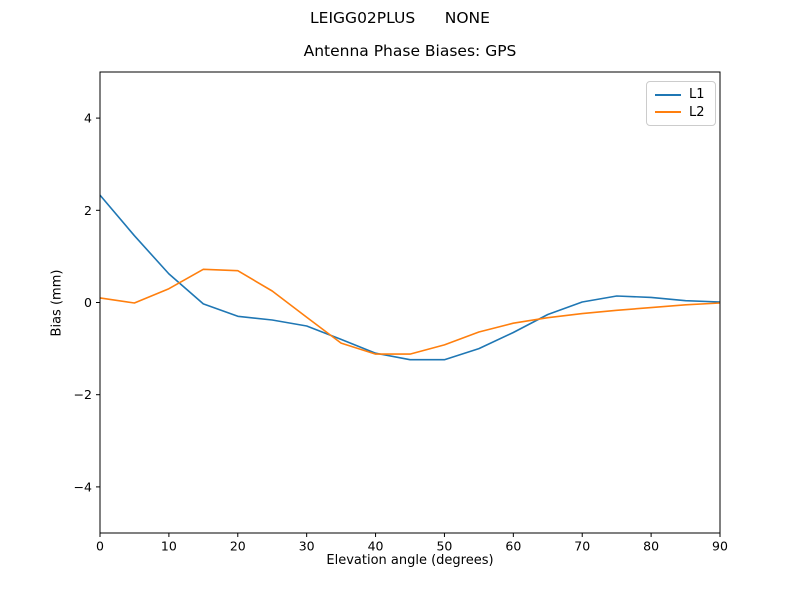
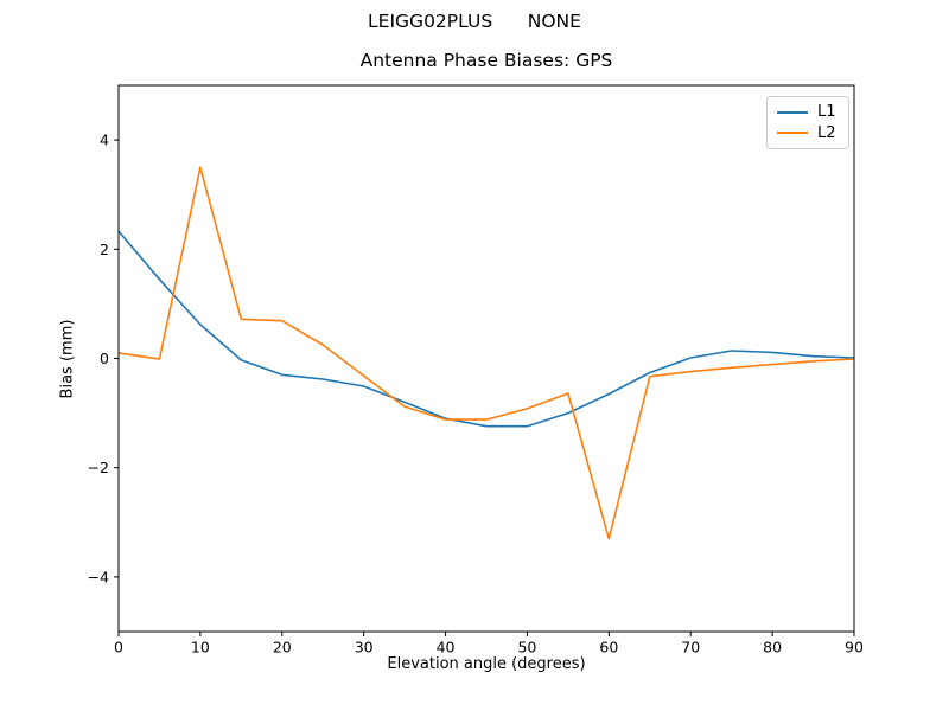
L2/10: 0.3 -> 3.5
L2/60: -0.5 -> -3.3
